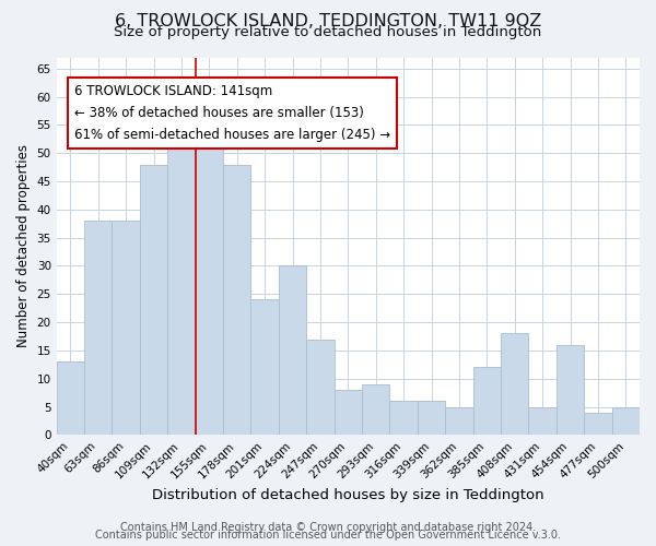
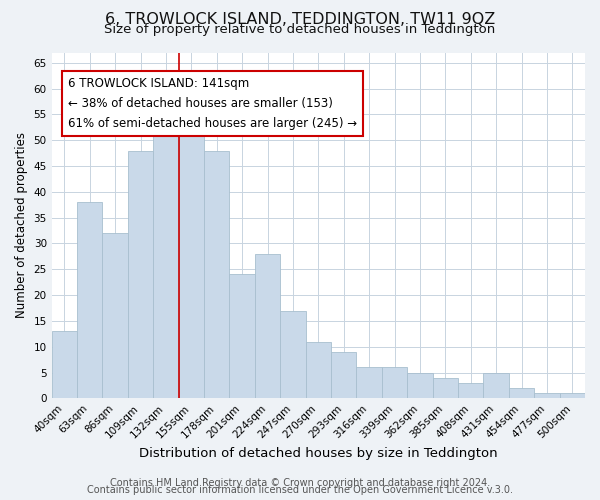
86sqm: 38 -> 32
224sqm: 30 -> 28
270sqm: 8 -> 11
385sqm: 12 -> 4
408sqm: 18 -> 3
454sqm: 16 -> 2
477sqm: 4 -> 1
500sqm: 5 -> 1
